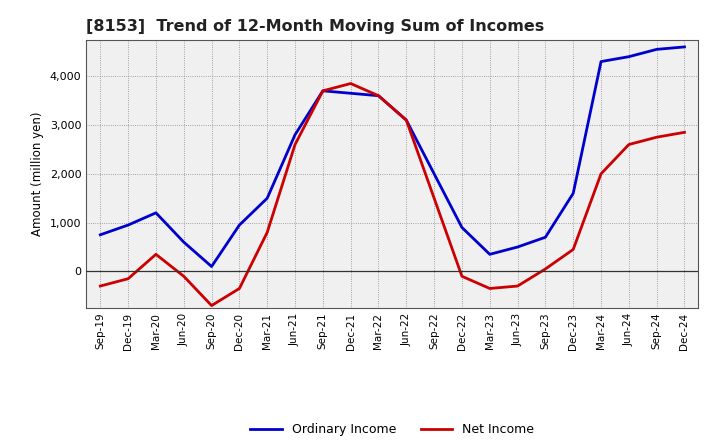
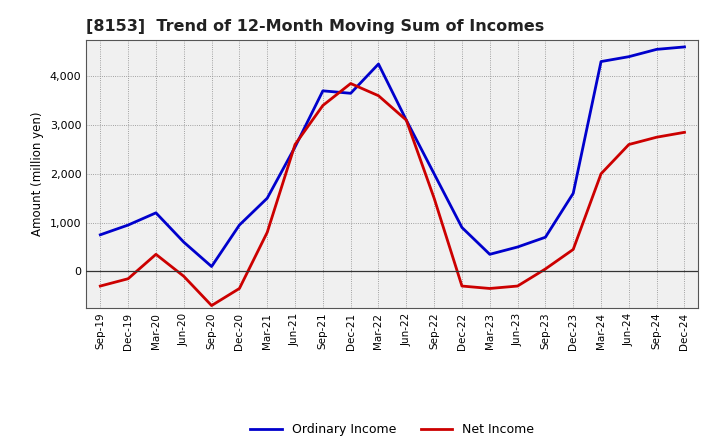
Ordinary Income/Jun-21: 2,800 -> 2,550
Net Income/Sep-21: 3,700 -> 3,400
Ordinary Income/Mar-22: 3,600 -> 4,250
Net Income/Dec-22: -100 -> -300
